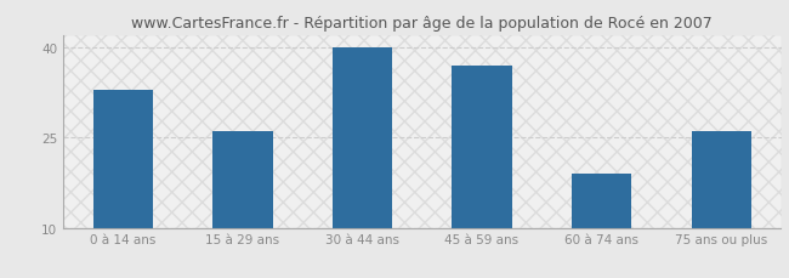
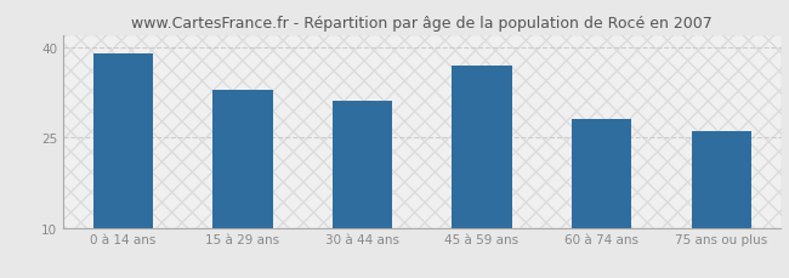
0 à 14 ans: 33 -> 39
15 à 29 ans: 26 -> 33
30 à 44 ans: 40 -> 31
60 à 74 ans: 19 -> 28
